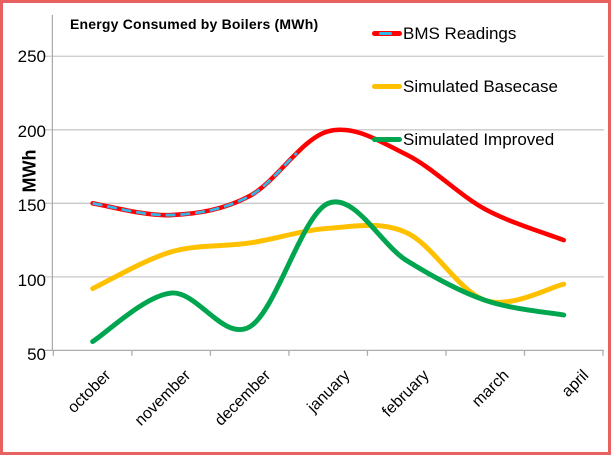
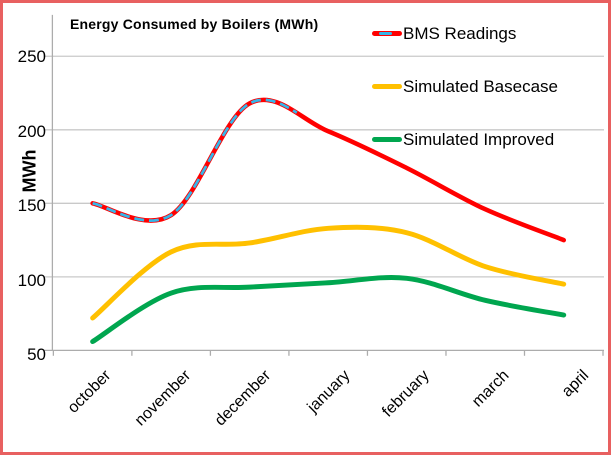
Simulated Basecase/october: 92 -> 72
BMS Readings/december: 155 -> 218
Simulated Improved/december: 66 -> 93
Simulated Improved/january: 150 -> 96
BMS Readings/february: 183 -> 174
Simulated Improved/february: 111 -> 99
Simulated Basecase/march: 84 -> 107
